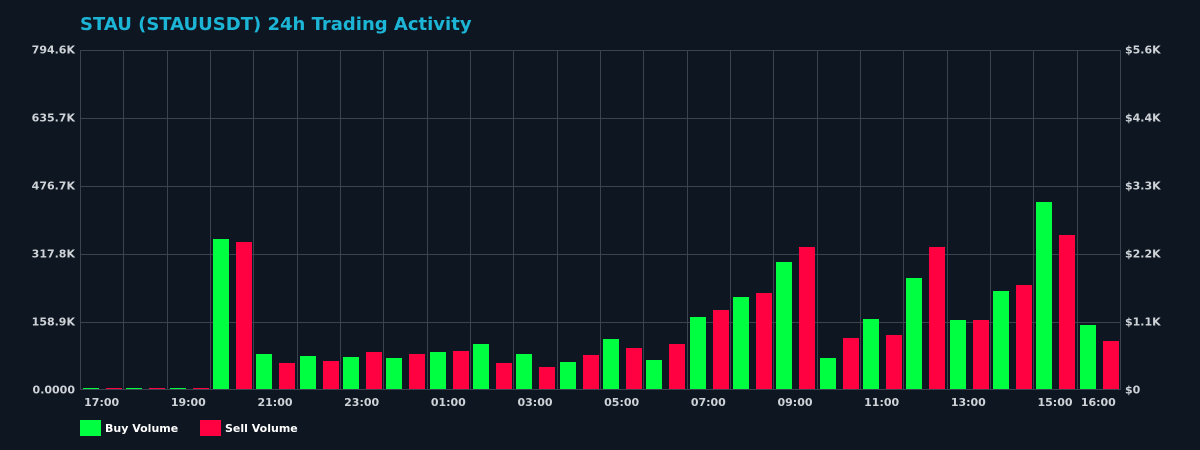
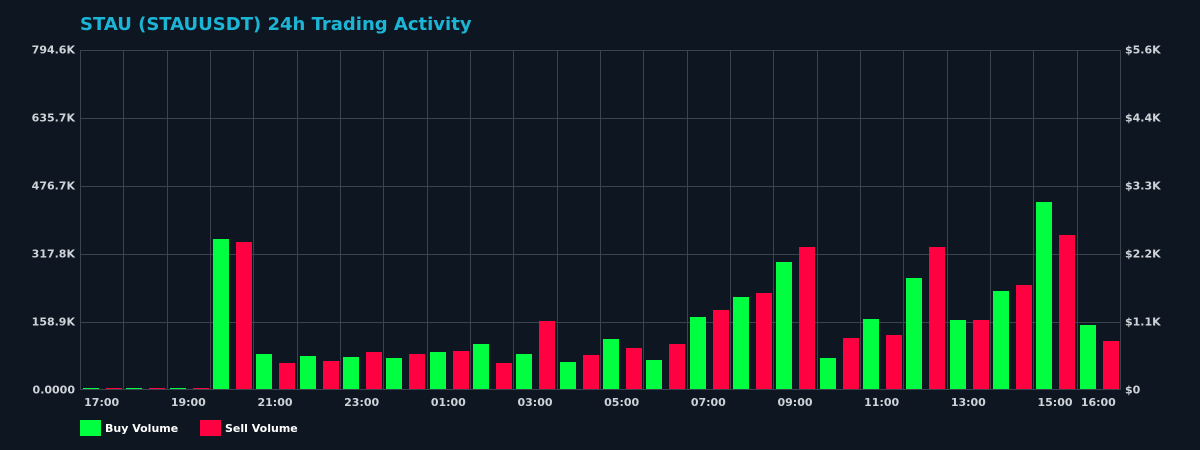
Sell Volume/03:00: 50K -> 160K
